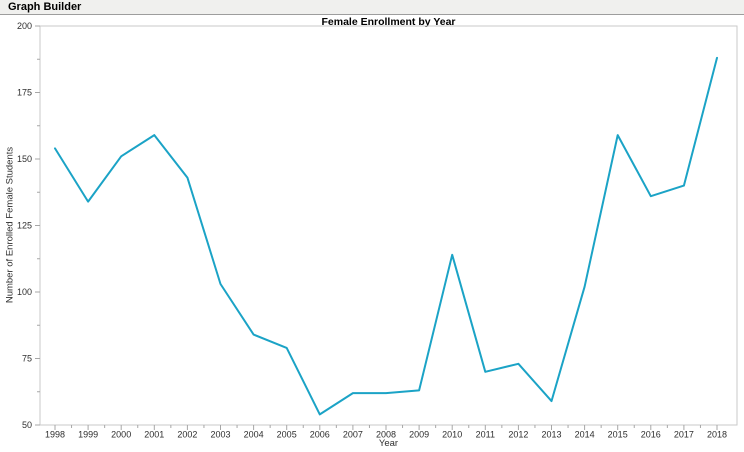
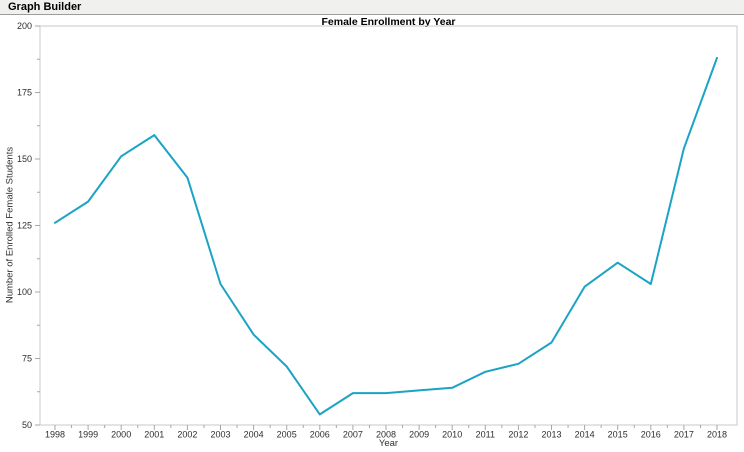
1998: 154 -> 126
2005: 79 -> 72
2010: 114 -> 64
2013: 59 -> 81
2015: 159 -> 111
2016: 136 -> 103
2017: 140 -> 154
